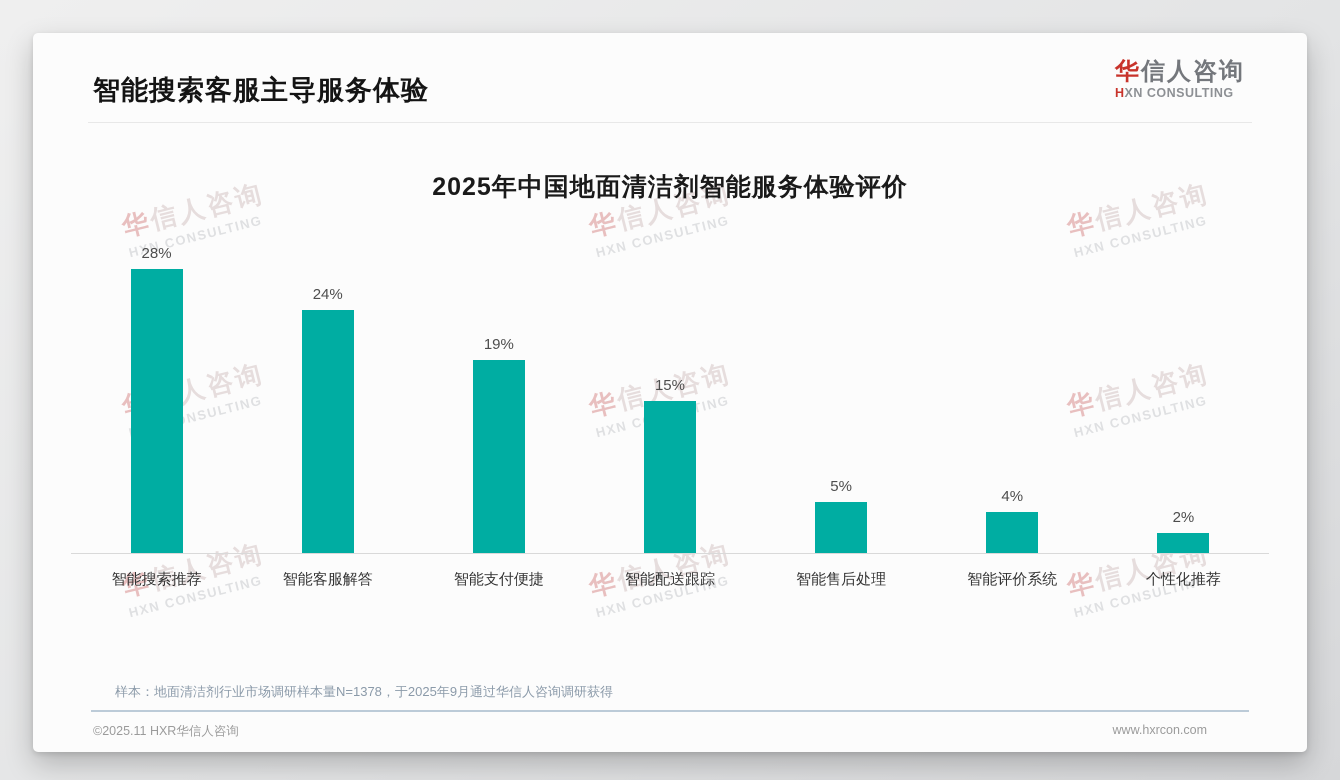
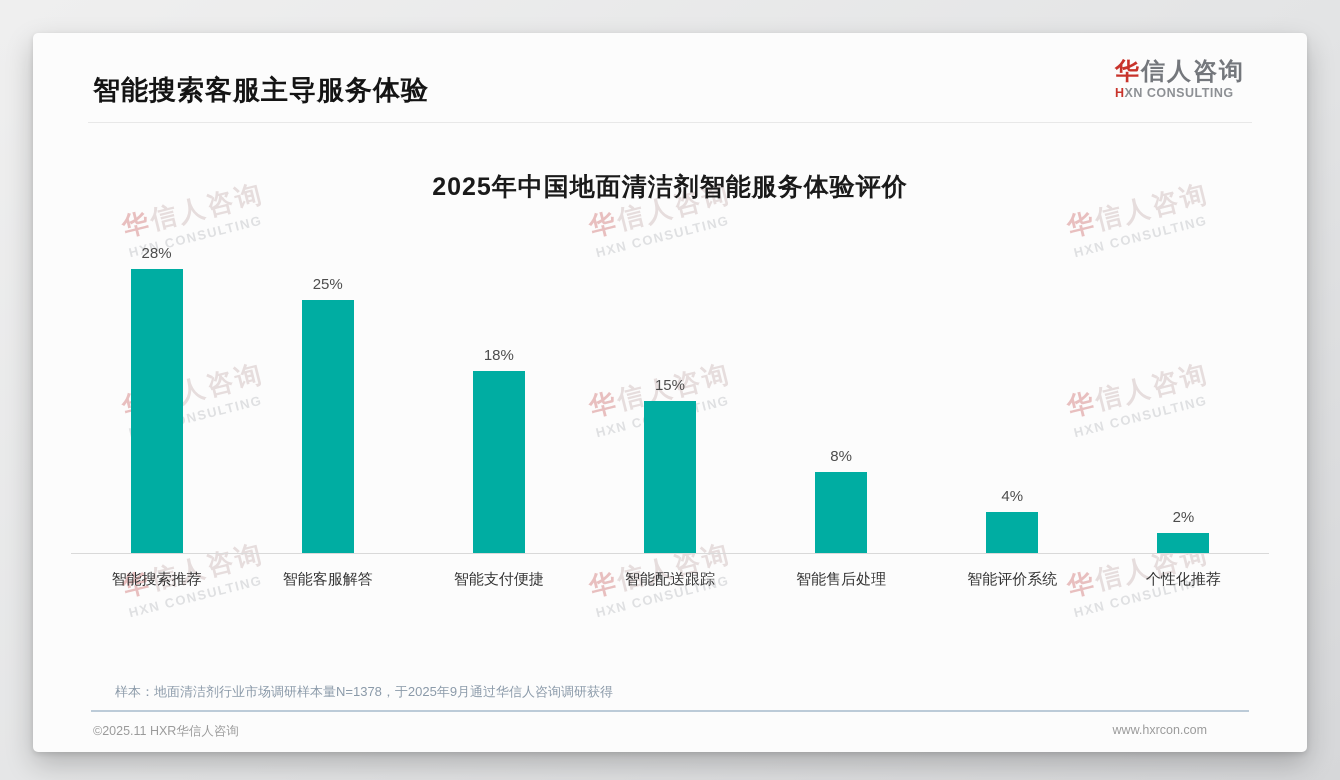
智能客服解答: 24% -> 25%
智能支付便捷: 19% -> 18%
智能售后处理: 5% -> 8%
